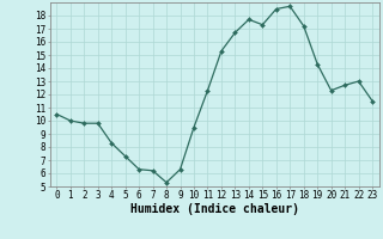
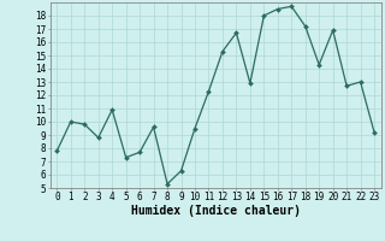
0: 10.5 -> 7.8
3: 9.8 -> 8.8
4: 8.3 -> 10.9
6: 6.3 -> 7.7
7: 6.2 -> 9.6
14: 17.7 -> 12.9
15: 17.3 -> 18.0
20: 12.3 -> 16.9
23: 11.5 -> 9.2
